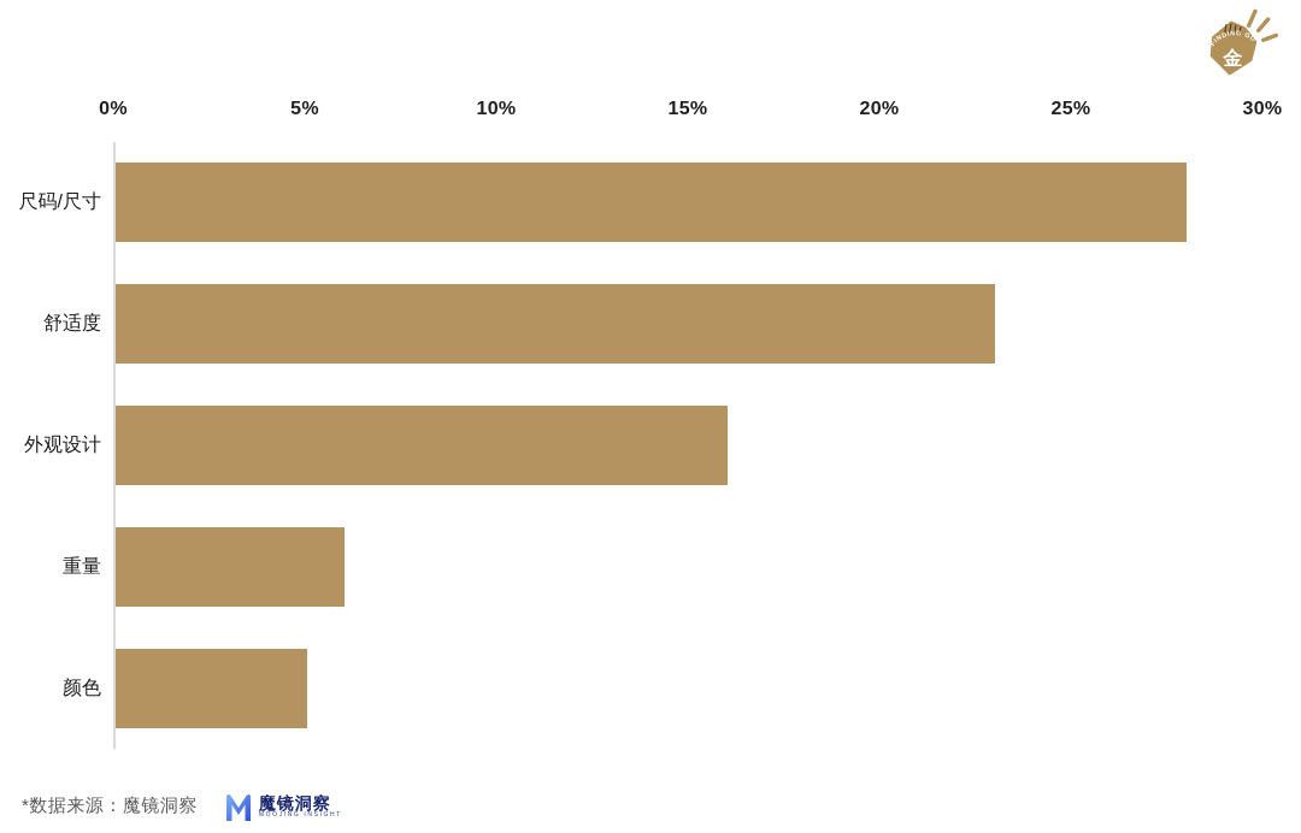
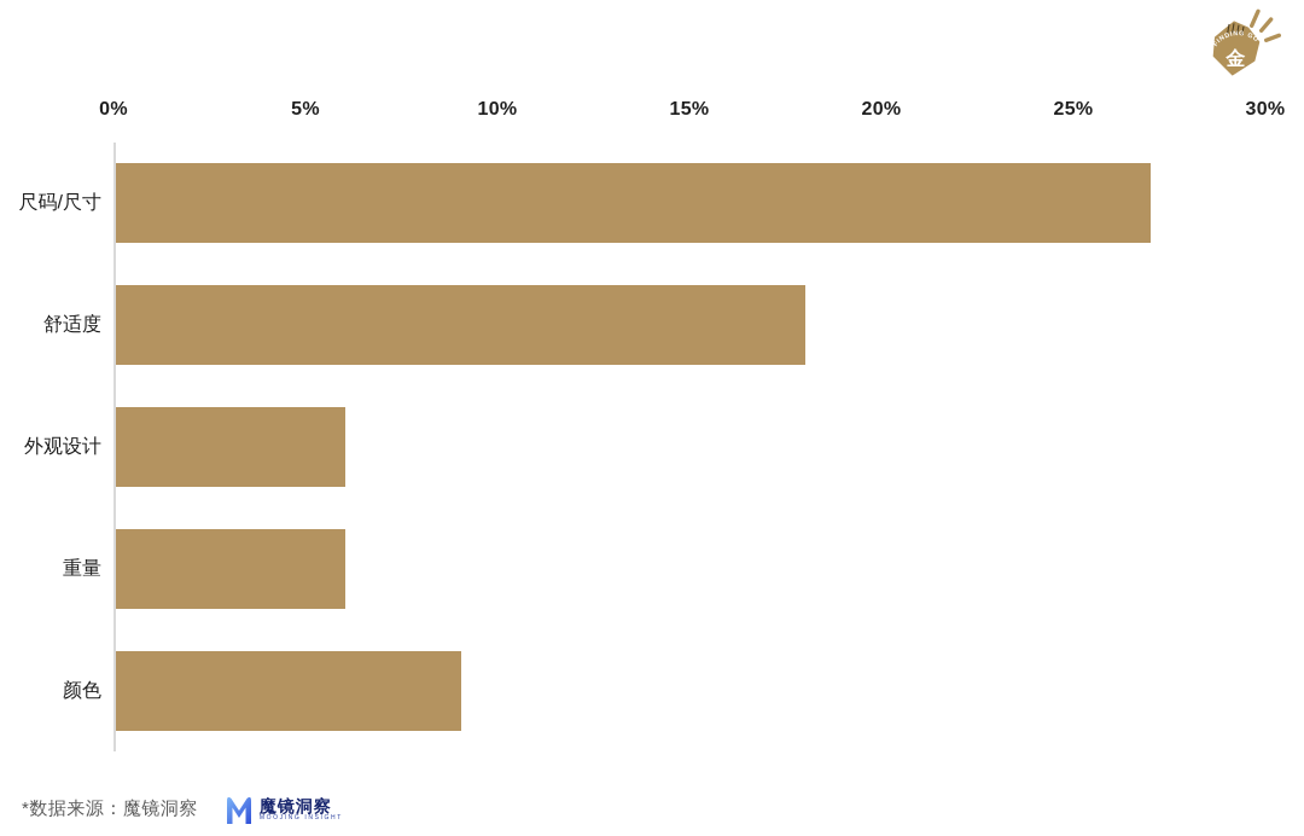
尺码/尺寸: 28% -> 27%
舒适度: 23% -> 18%
外观设计: 16% -> 6%
颜色: 5% -> 9%
